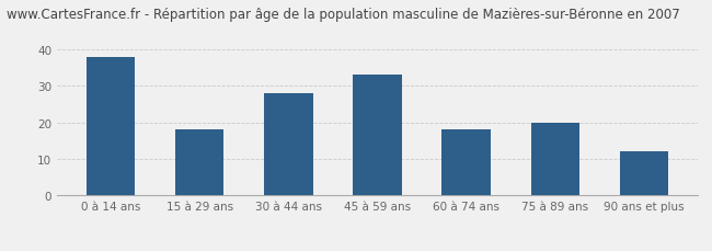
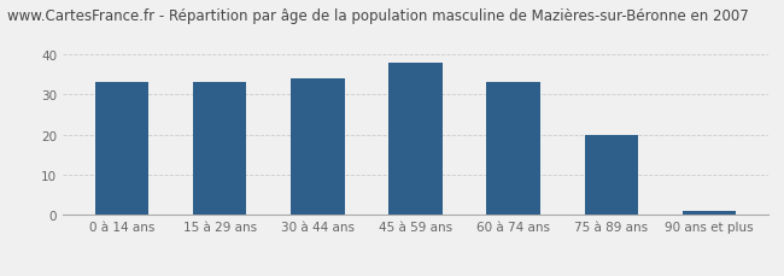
0 à 14 ans: 38 -> 33
15 à 29 ans: 18 -> 33
30 à 44 ans: 28 -> 34
45 à 59 ans: 33 -> 38
60 à 74 ans: 18 -> 33
90 ans et plus: 12 -> 1
